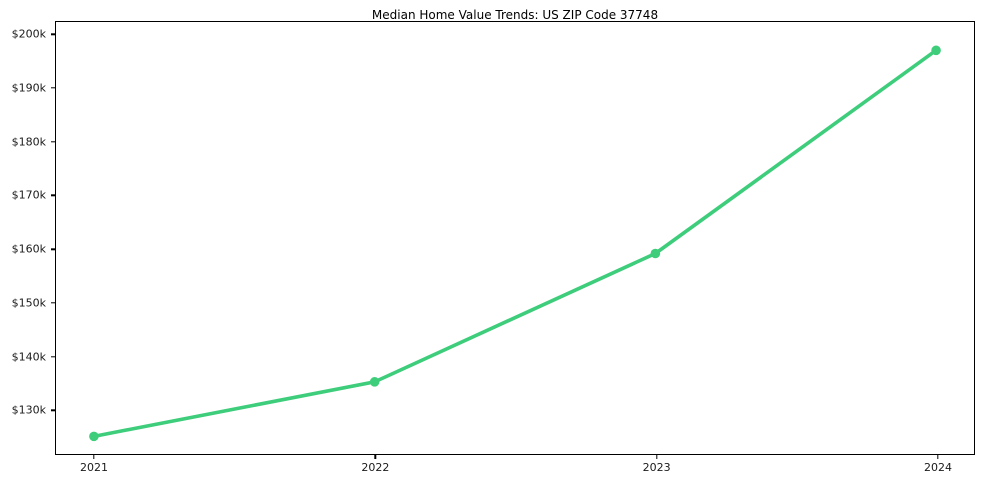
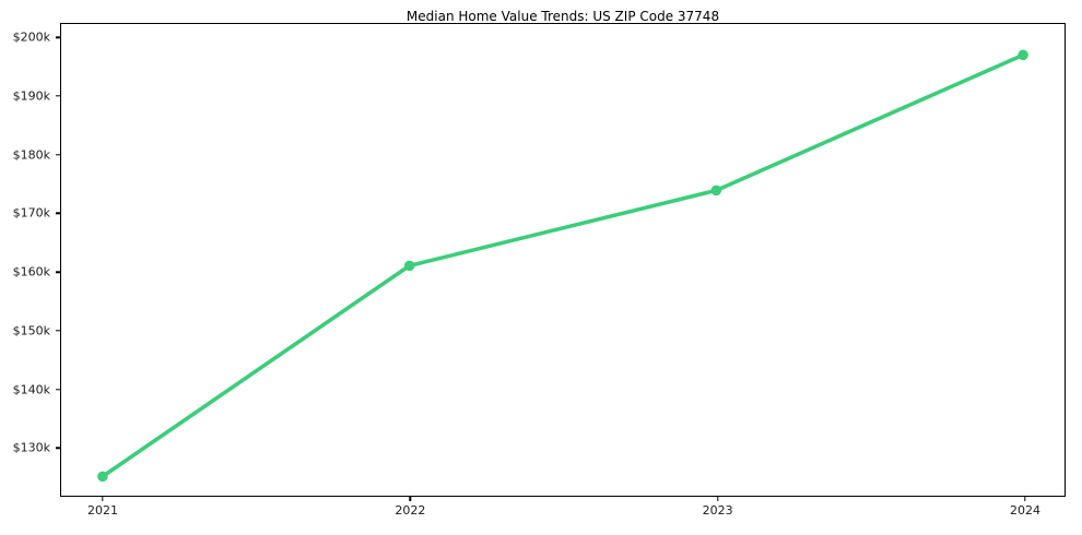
2022: $135k -> $161k
2023: $159k -> $174k
